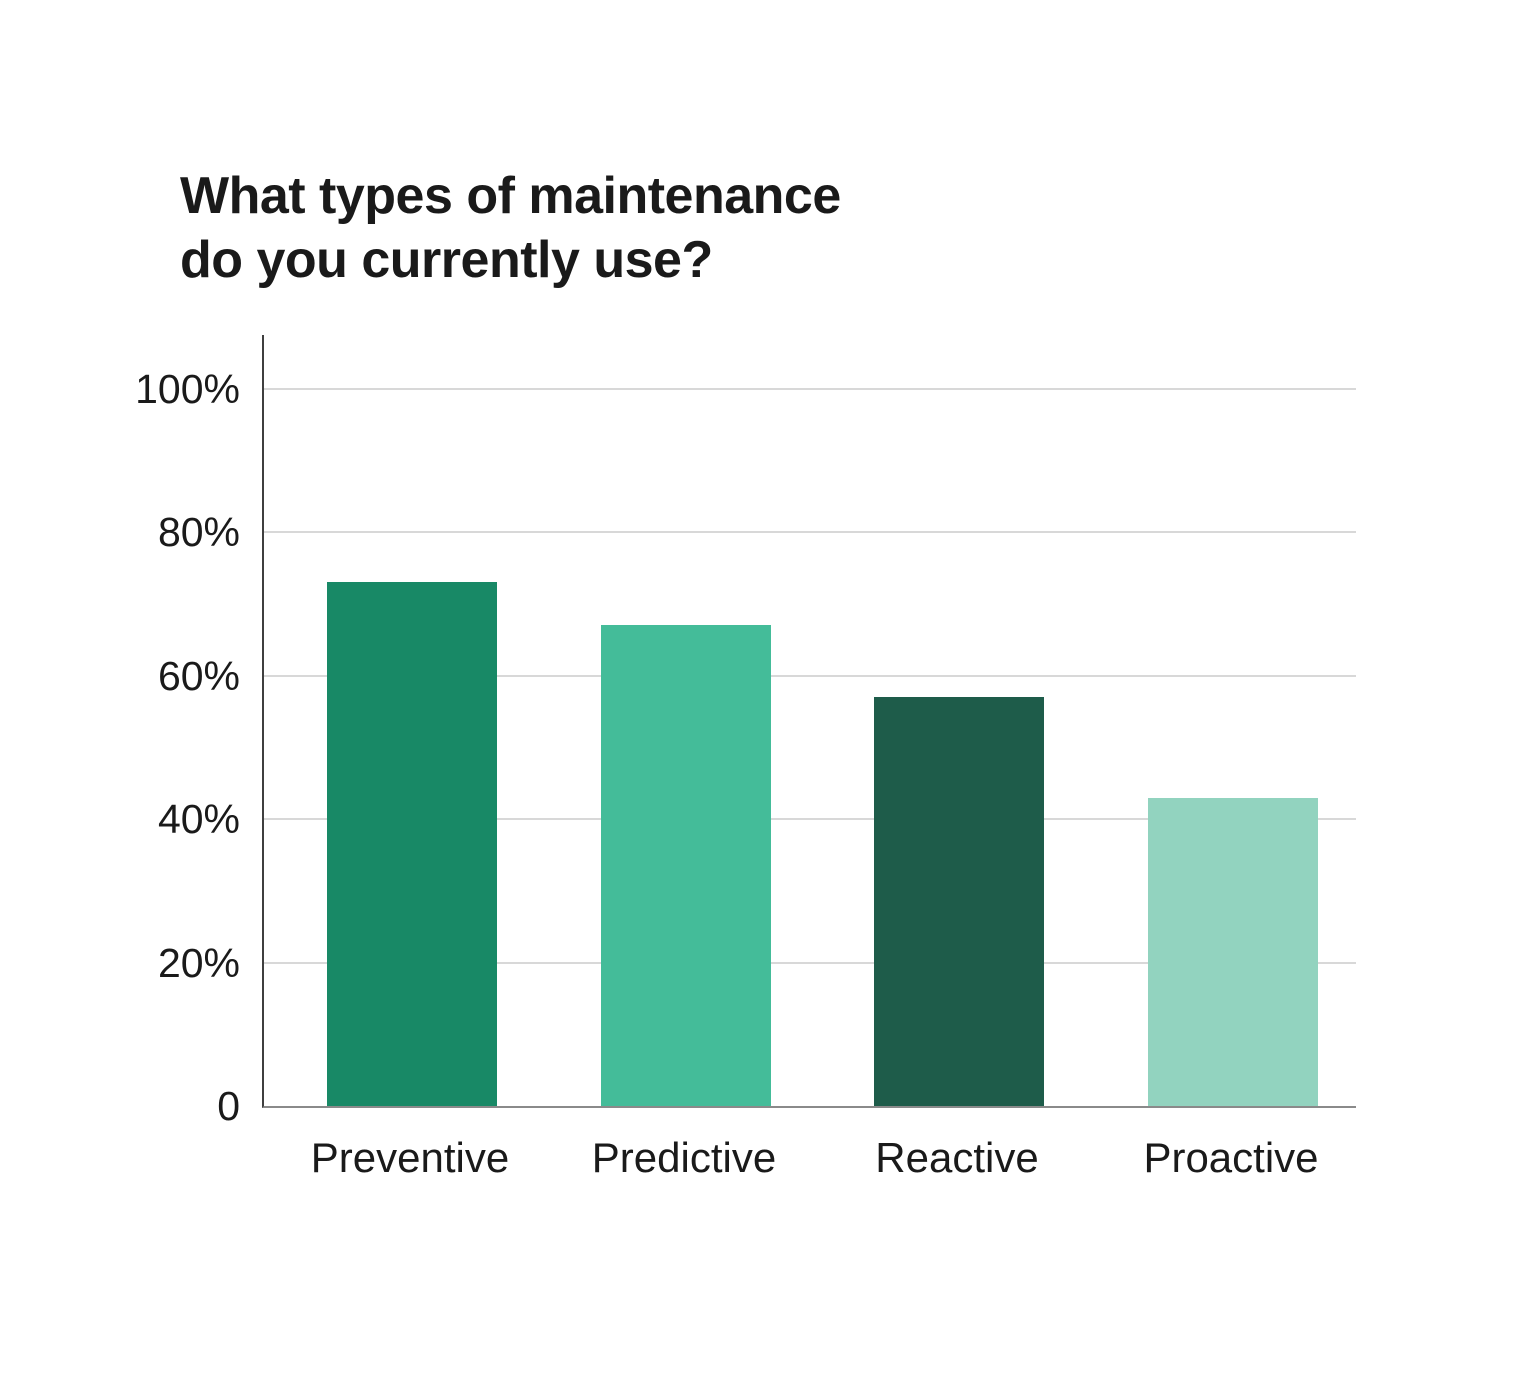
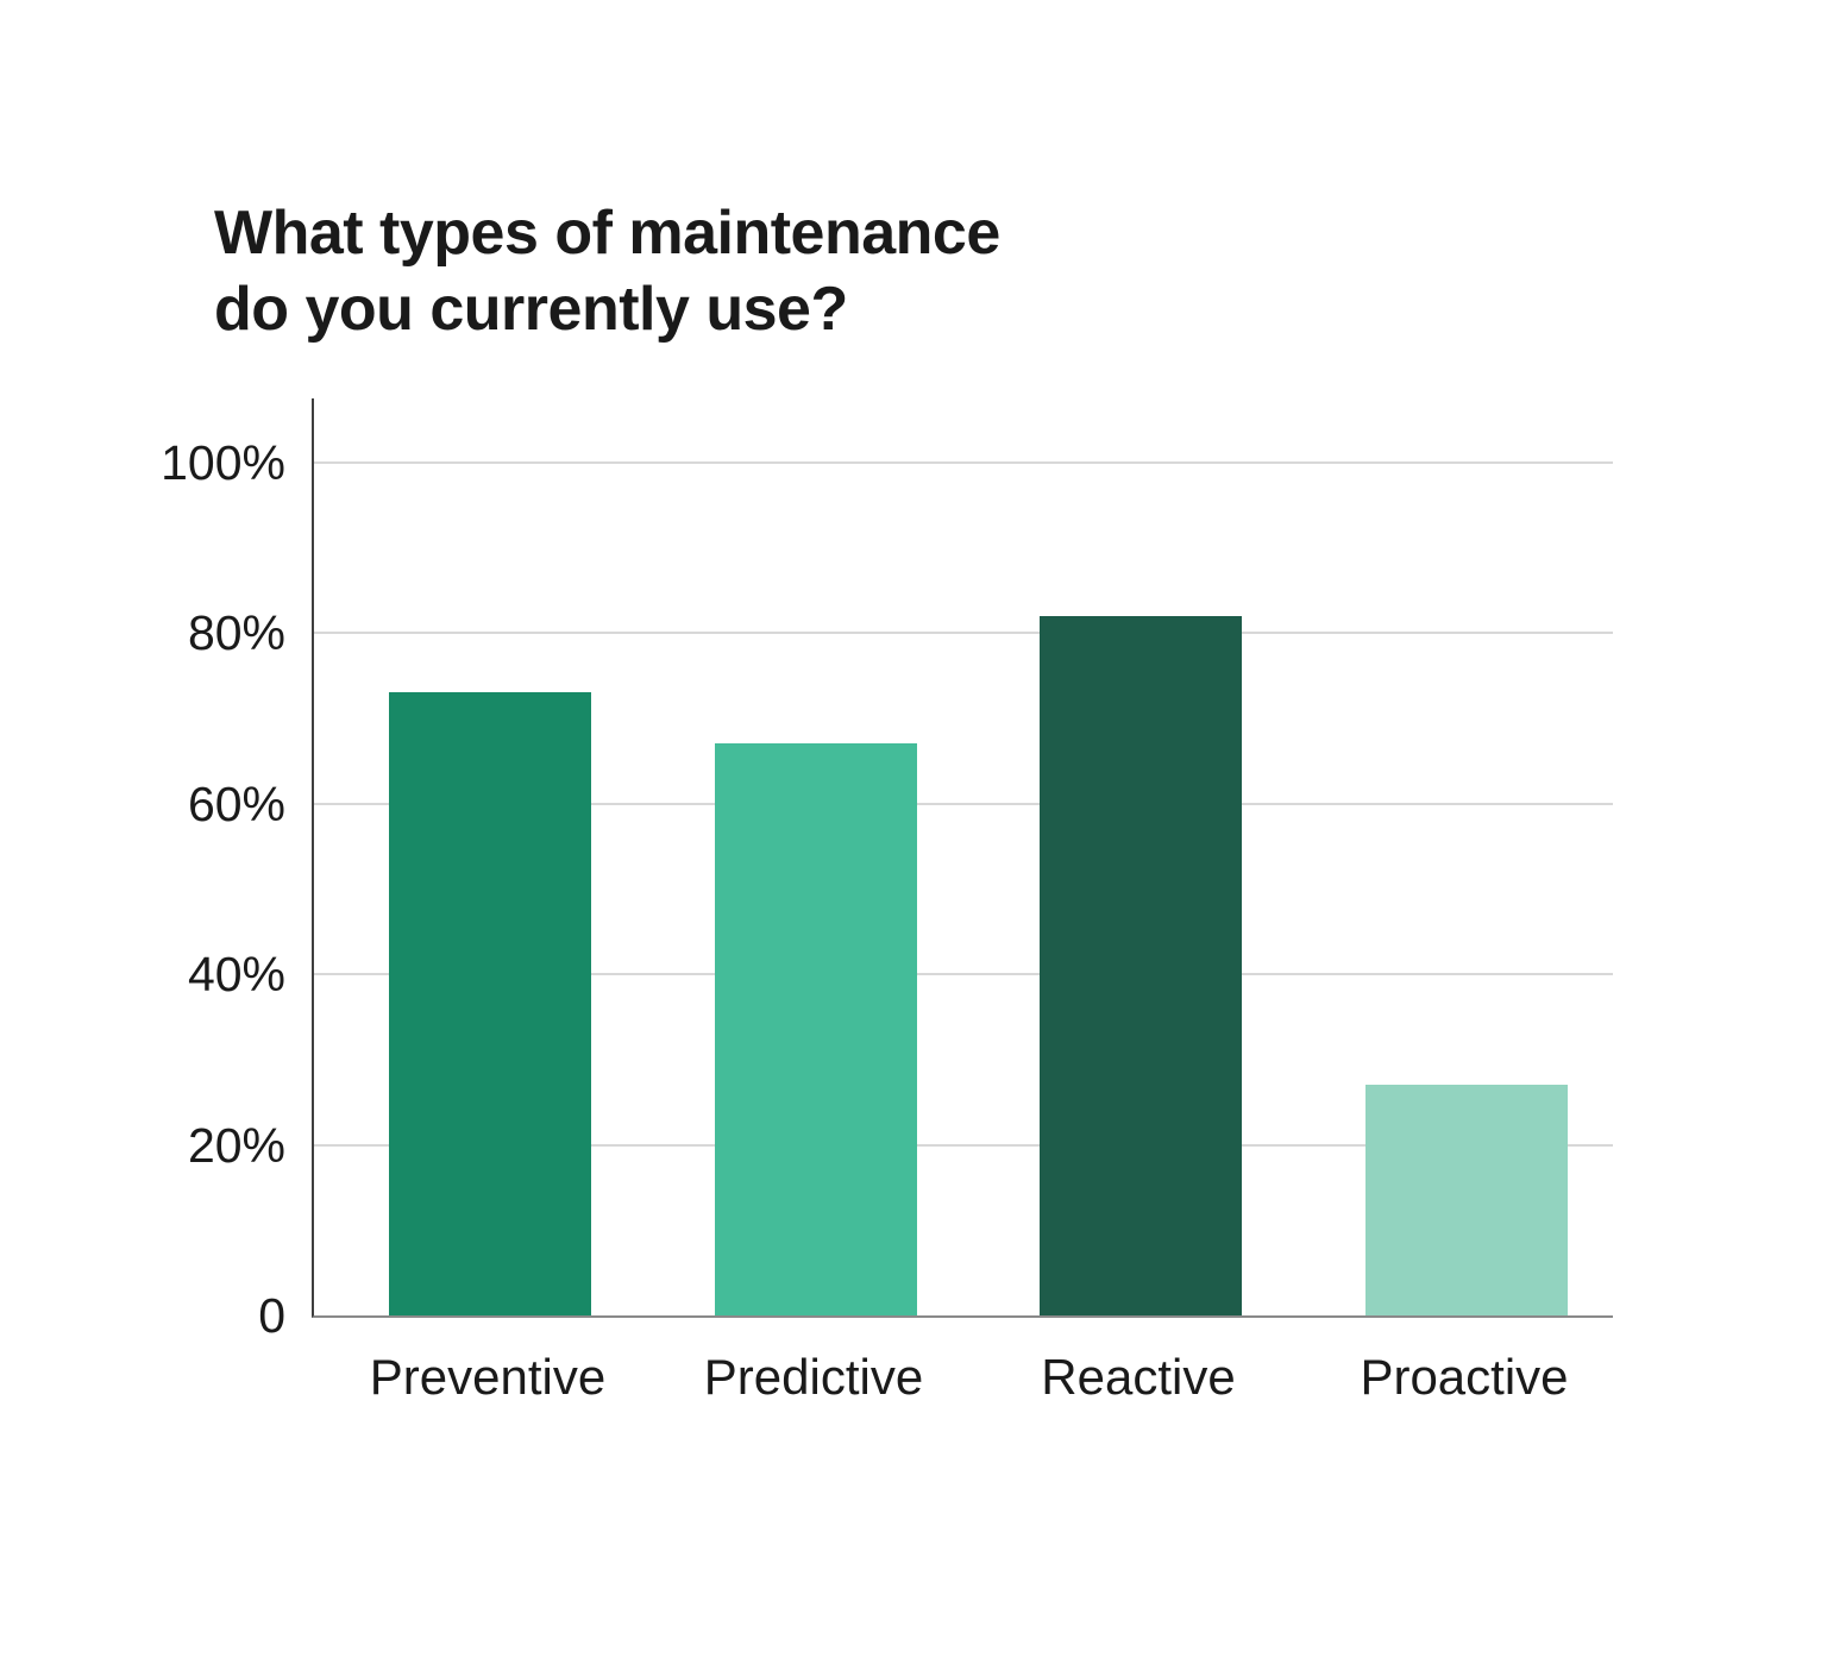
Reactive: 57% -> 82%
Proactive: 43% -> 27%
